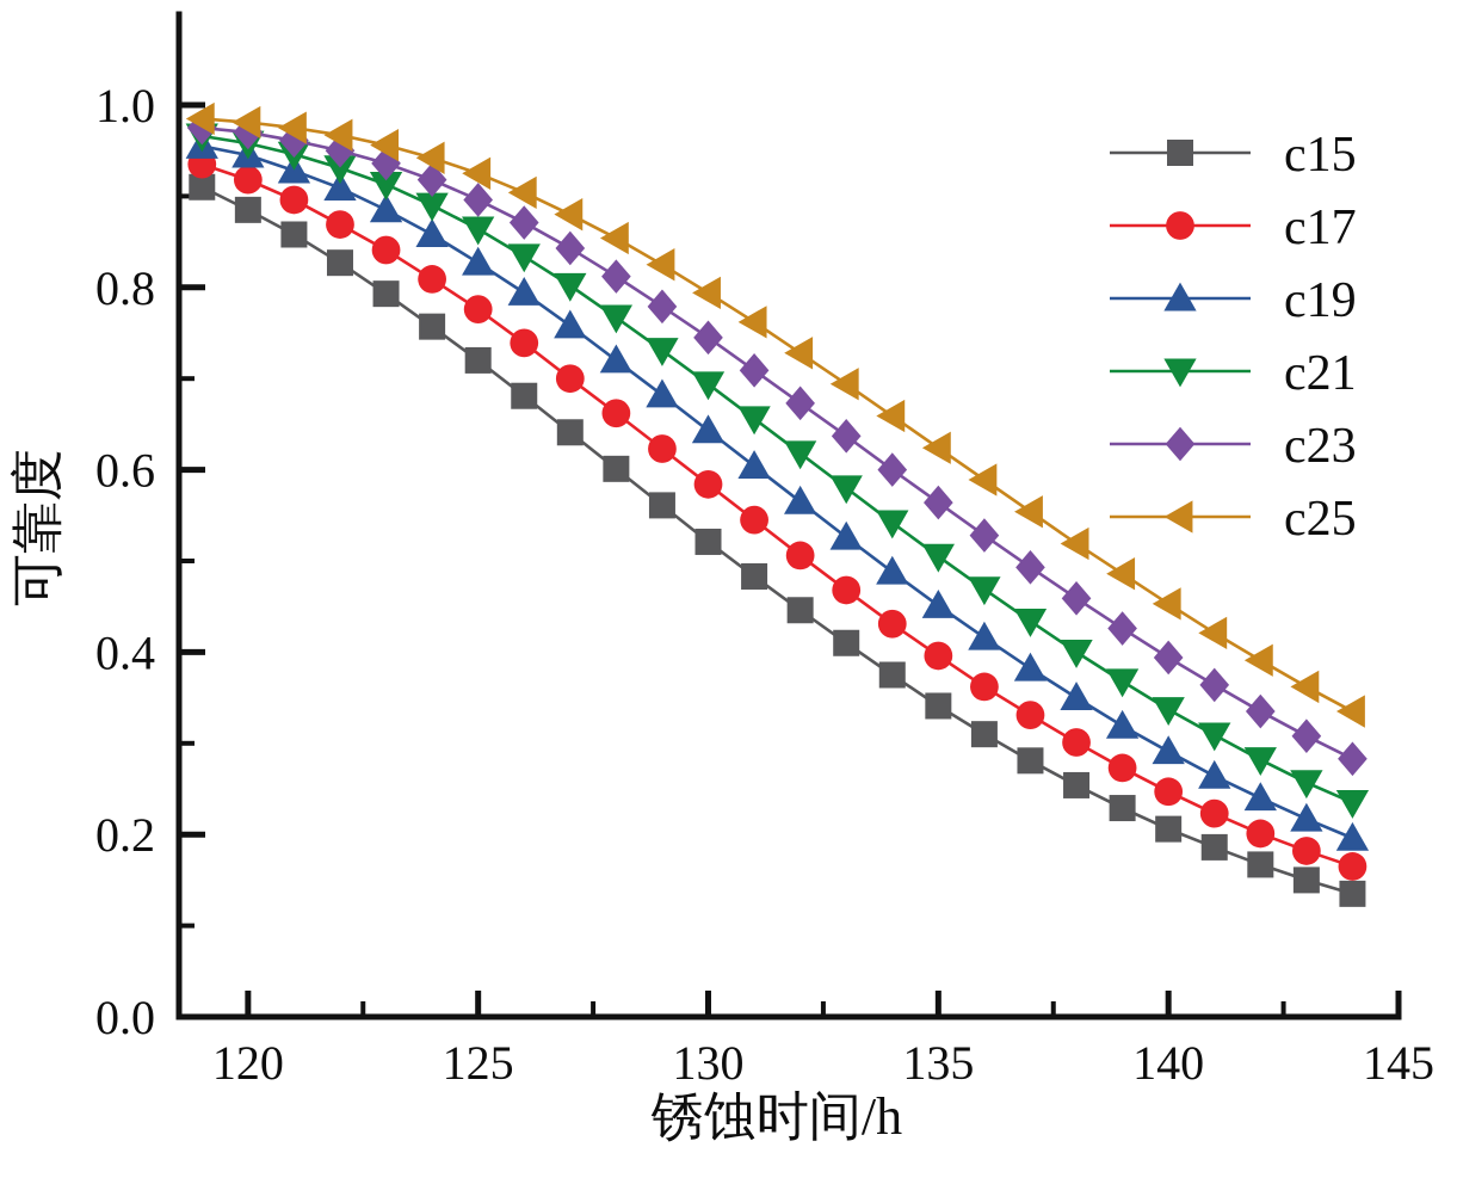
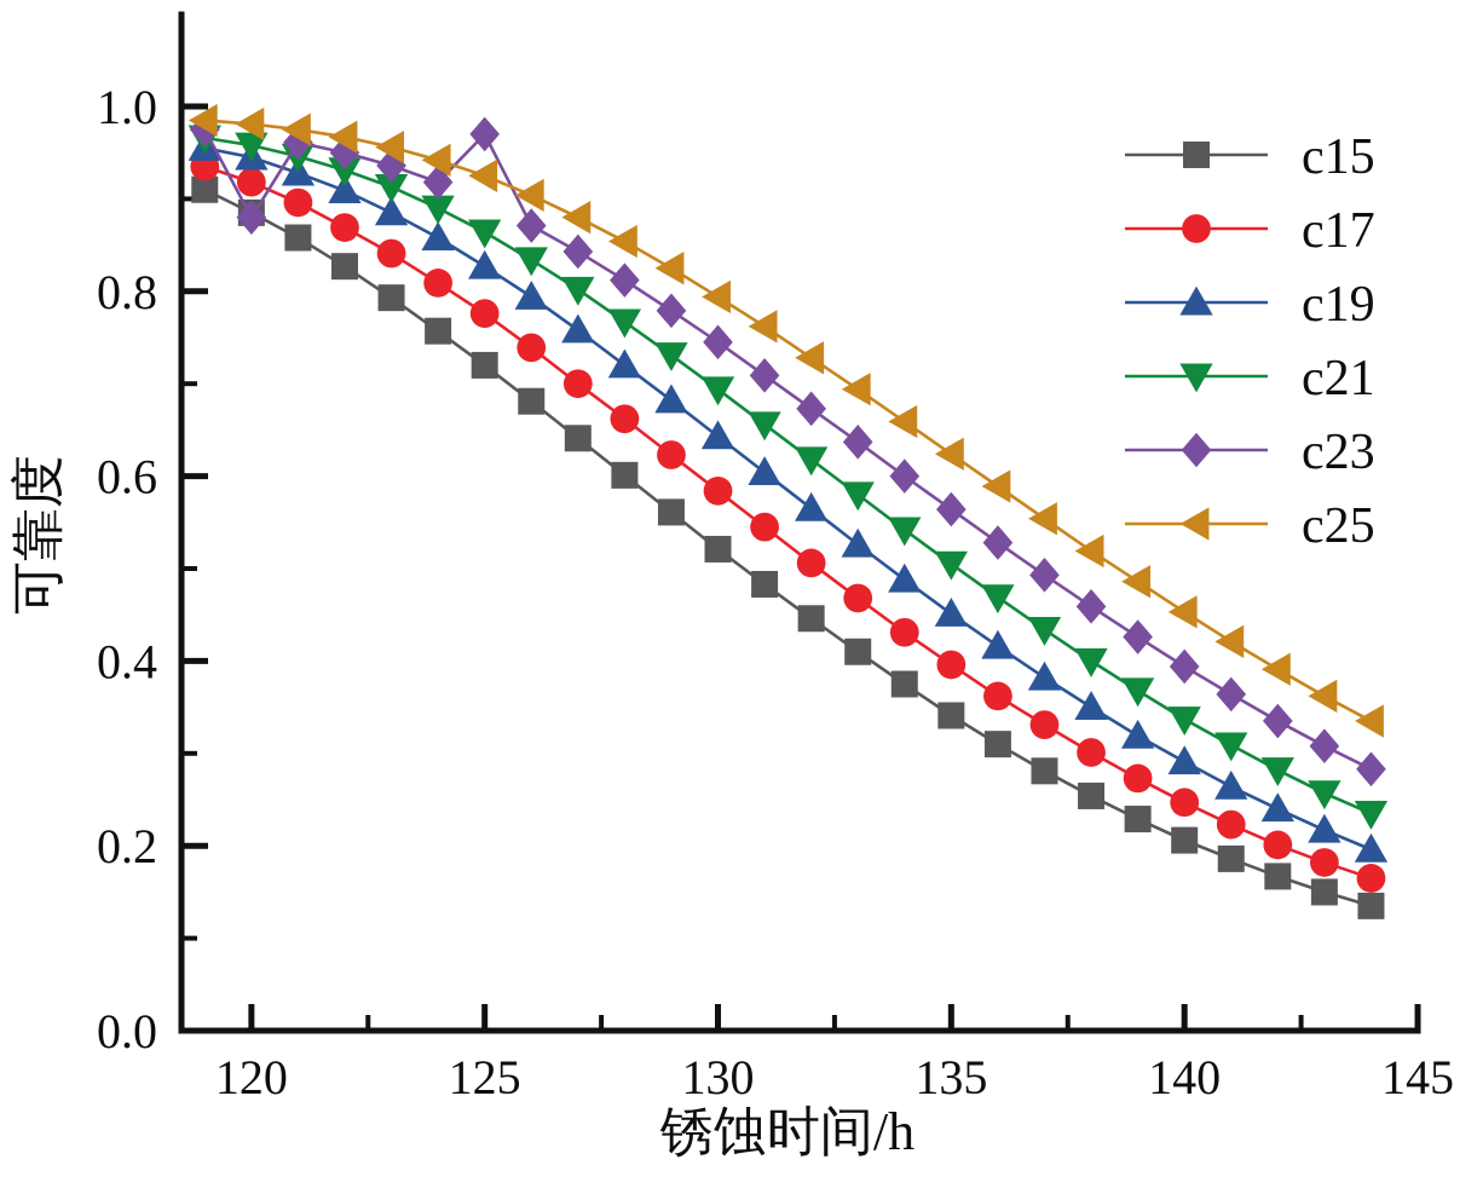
c23/120: 0.97 -> 0.88
c23/125: 0.90 -> 0.97
